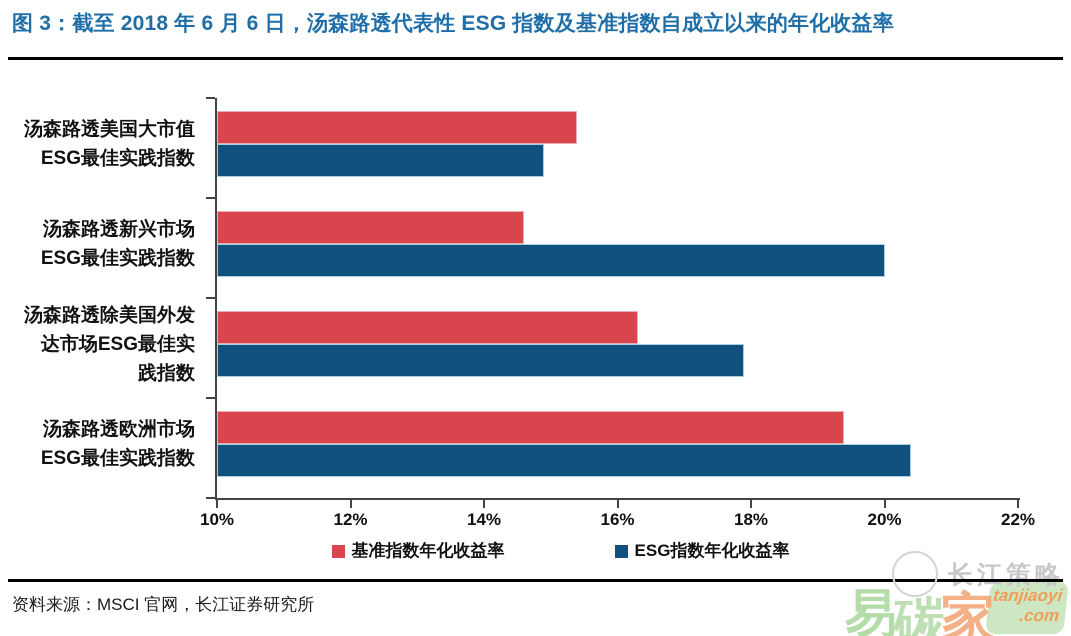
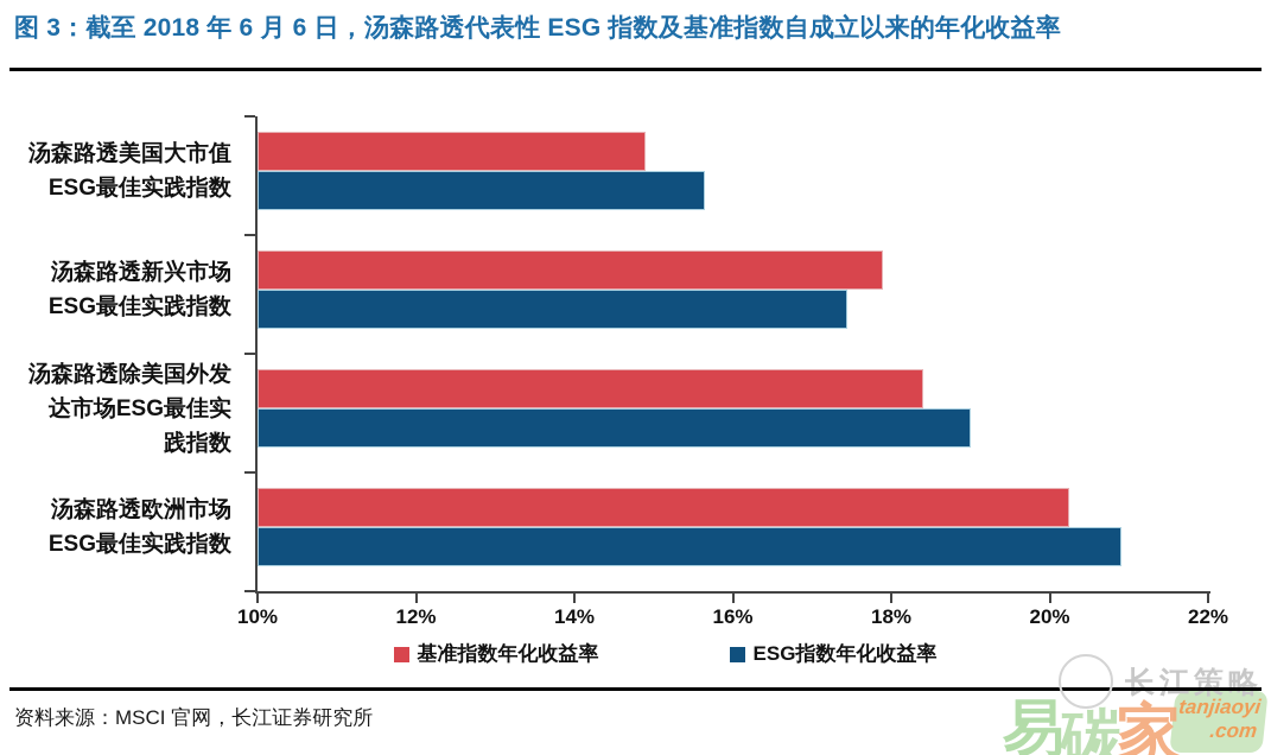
基准指数年化收益率/汤森路透美国大市值ESG最佳实践指数: 15.4% -> 14.9%
ESG指数年化收益率/汤森路透美国大市值ESG最佳实践指数: 14.9% -> 15.7%
基准指数年化收益率/汤森路透新兴市场ESG最佳实践指数: 14.6% -> 17.9%
ESG指数年化收益率/汤森路透新兴市场ESG最佳实践指数: 20.0% -> 17.4%
基准指数年化收益率/汤森路透除美国外发达市场ESG最佳实践指数: 16.3% -> 18.4%
ESG指数年化收益率/汤森路透除美国外发达市场ESG最佳实践指数: 17.9% -> 19.0%
基准指数年化收益率/汤森路透欧洲市场ESG最佳实践指数: 19.4% -> 20.2%
ESG指数年化收益率/汤森路透欧洲市场ESG最佳实践指数: 20.4% -> 20.9%
